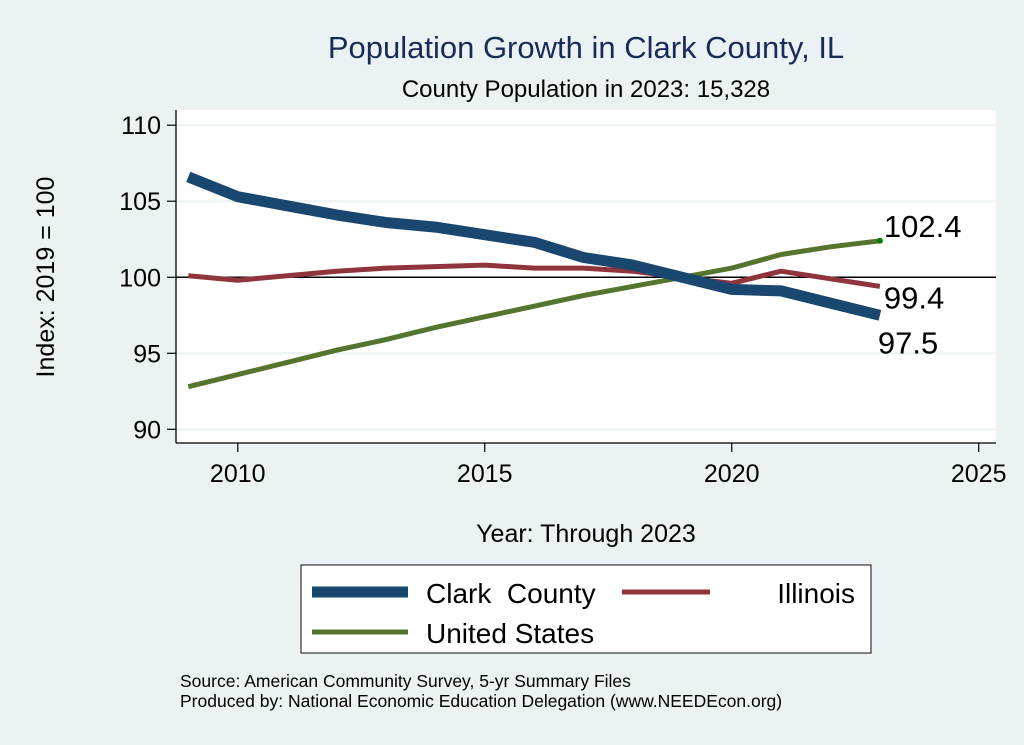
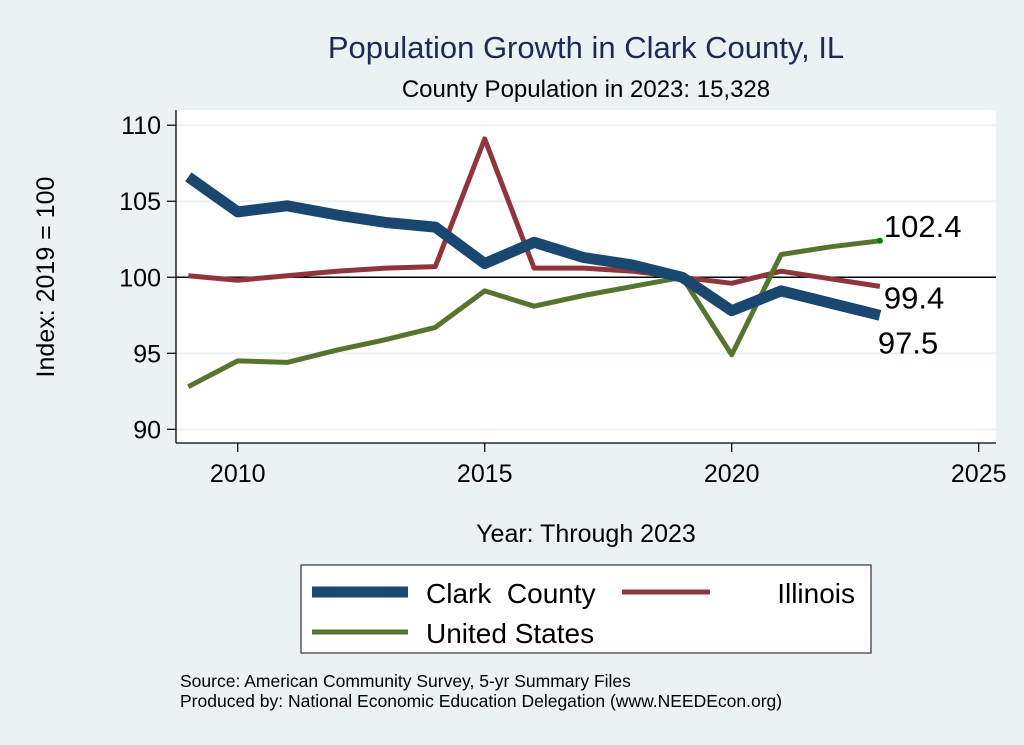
Clark County/2010: 105.3 -> 104.3
United States/2010: 93.6 -> 94.5
Clark County/2015: 102.8 -> 100.9
Illinois/2015: 100.8 -> 109.1
United States/2015: 97.4 -> 99.1
Clark County/2020: 99.2 -> 97.8
United States/2020: 100.6 -> 94.9
